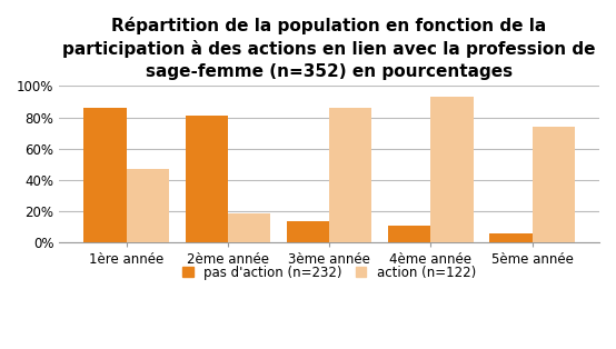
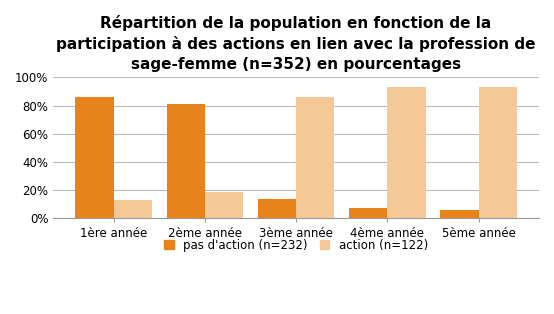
action (n=122)/1ère année: 47% -> 13%
pas d'action (n=232)/4ème année: 11% -> 7%
action (n=122)/5ème année: 74% -> 93%
